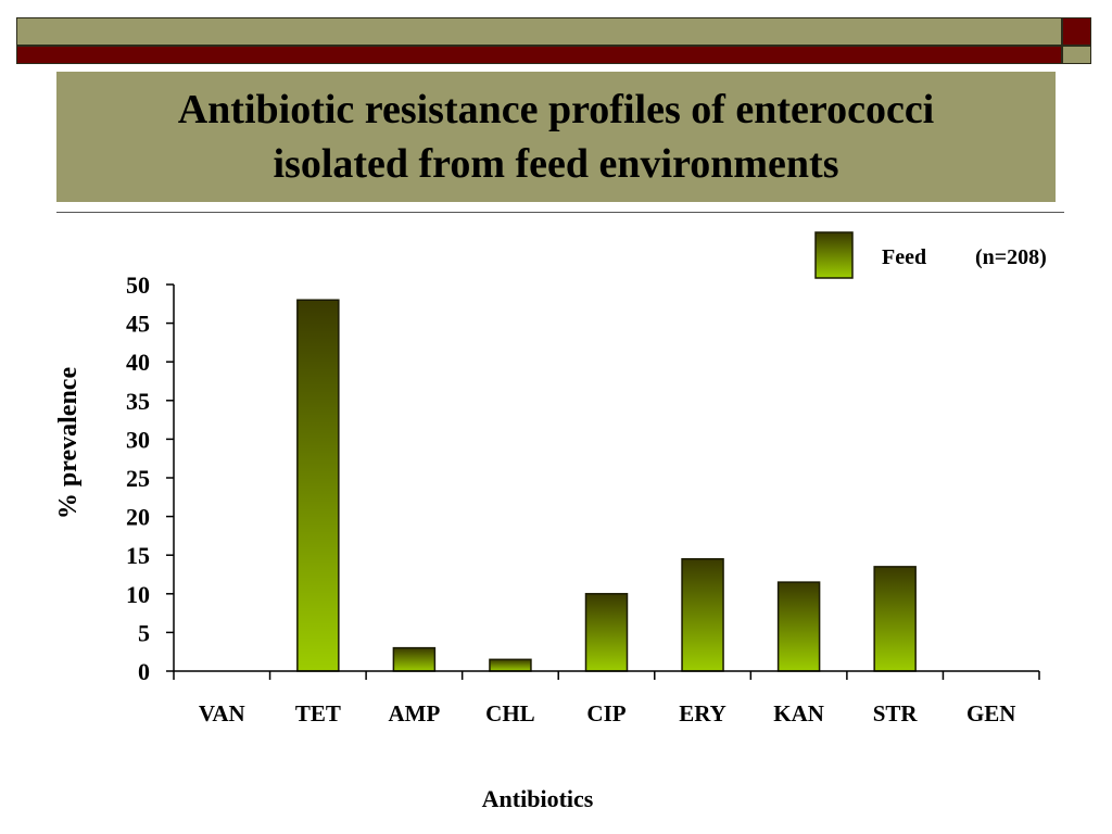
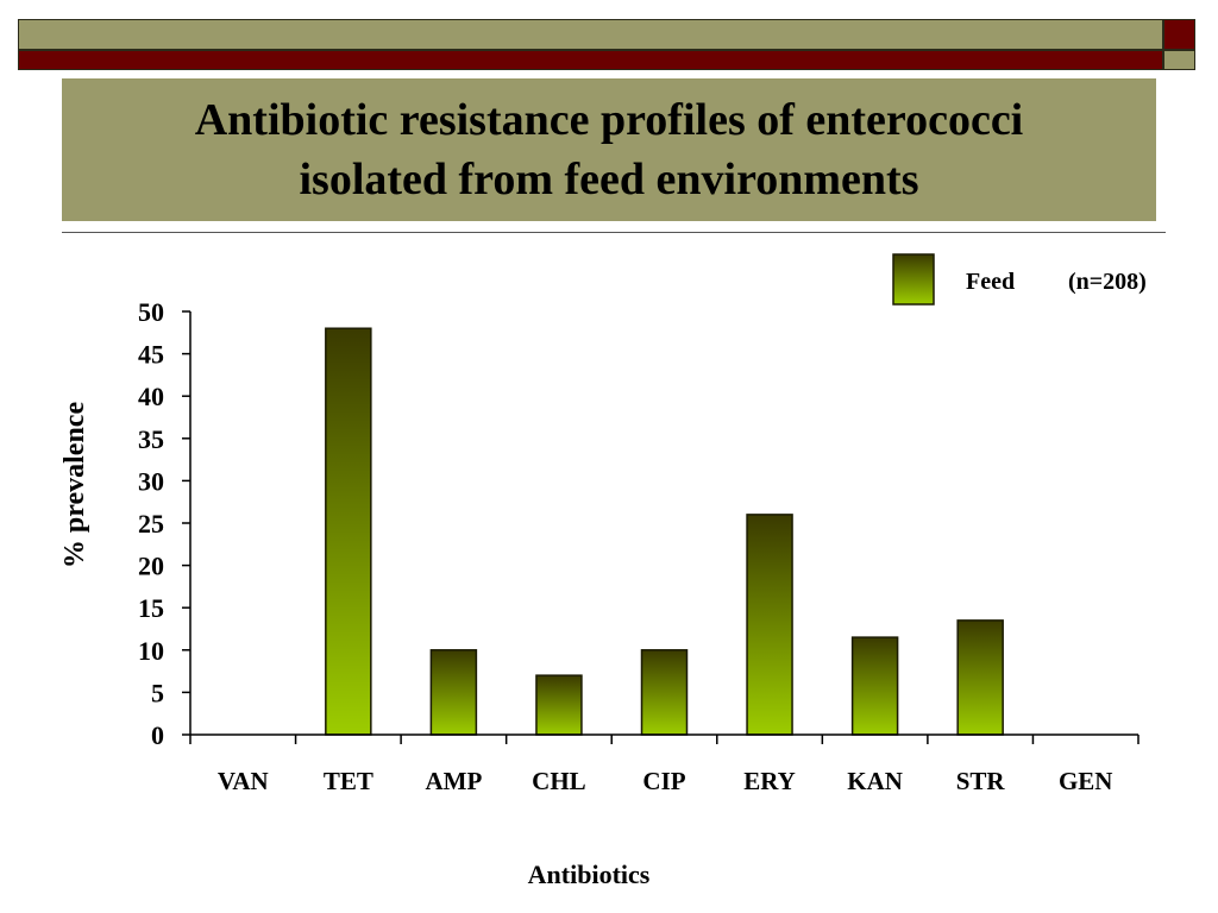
AMP: 3 -> 10
CHL: 2 -> 7
ERY: 14 -> 26
